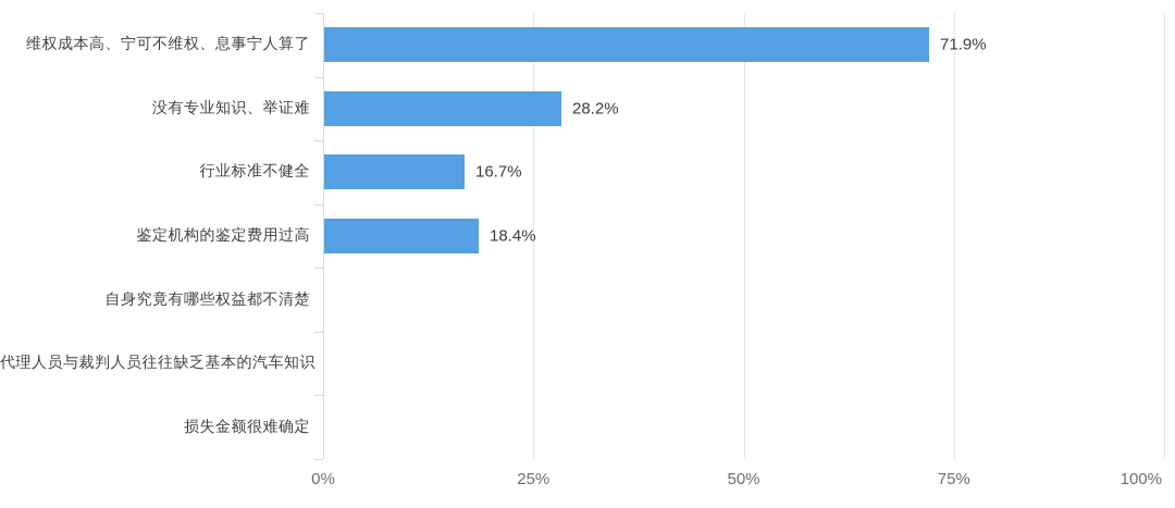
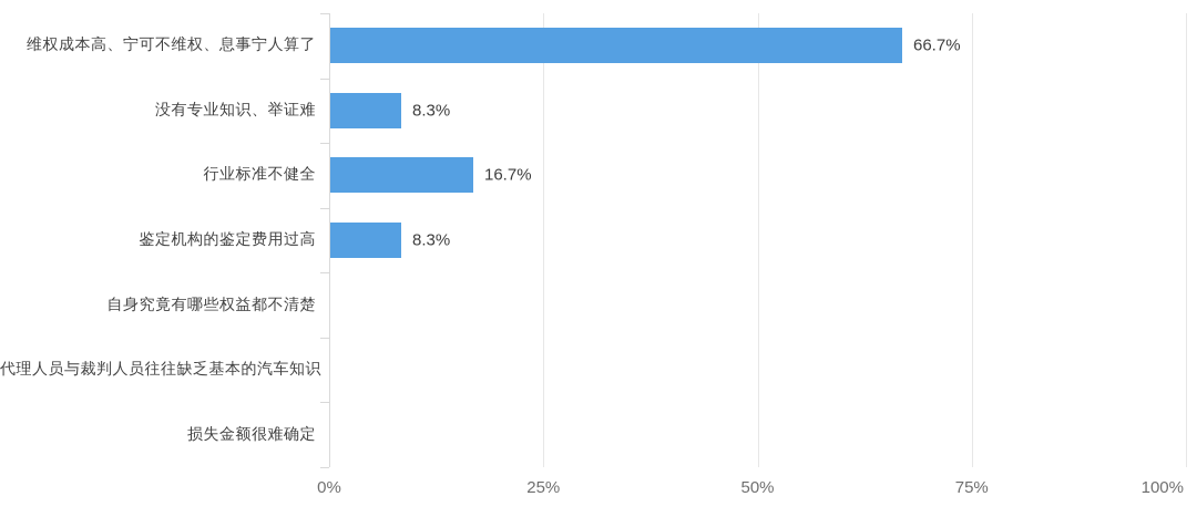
维权成本高、宁可不维权、息事宁人算了: 71.9% -> 66.7%
没有专业知识、举证难: 28.2% -> 8.3%
鉴定机构的鉴定费用过高: 18.4% -> 8.3%
